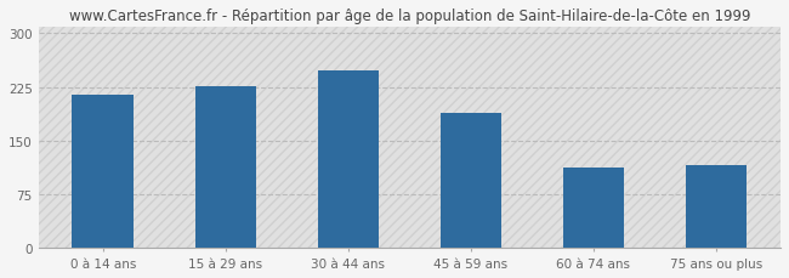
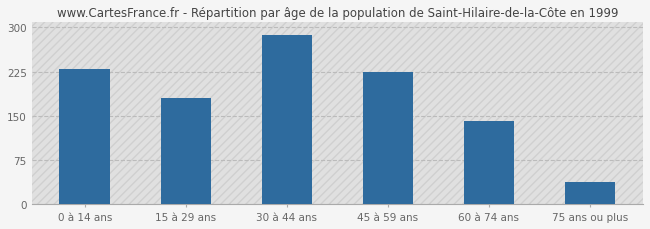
0 à 14 ans: 214 -> 230
15 à 29 ans: 226 -> 180
30 à 44 ans: 248 -> 287
45 à 59 ans: 188 -> 224
60 à 74 ans: 112 -> 142
75 ans ou plus: 116 -> 38
